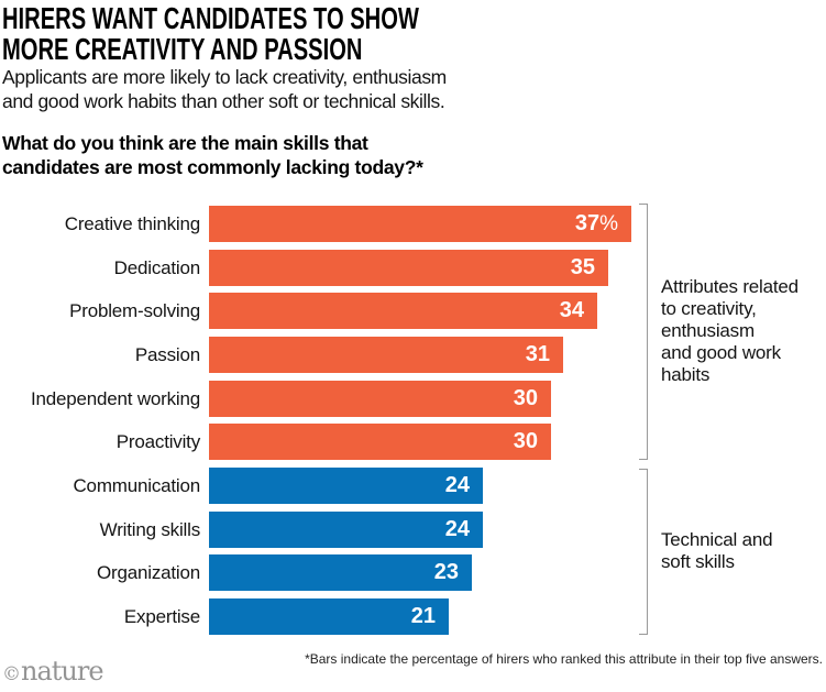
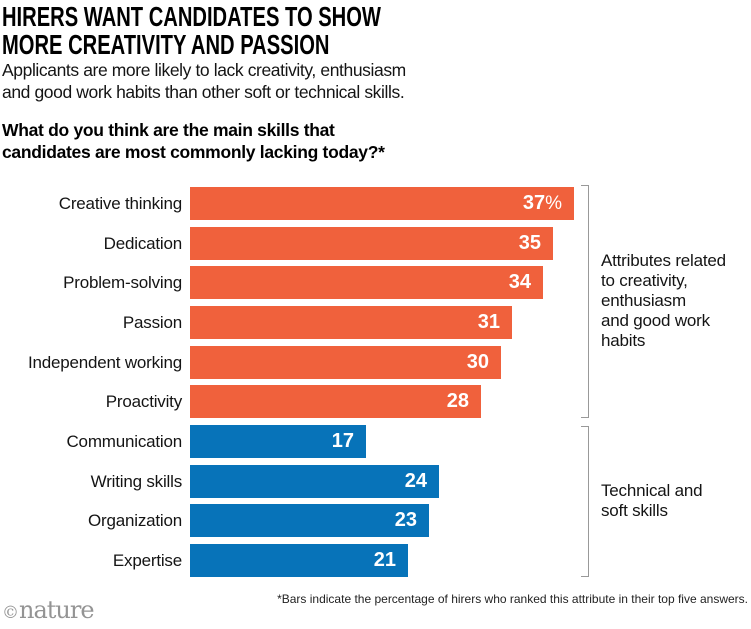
Proactivity: 30 -> 28
Communication: 24 -> 17
